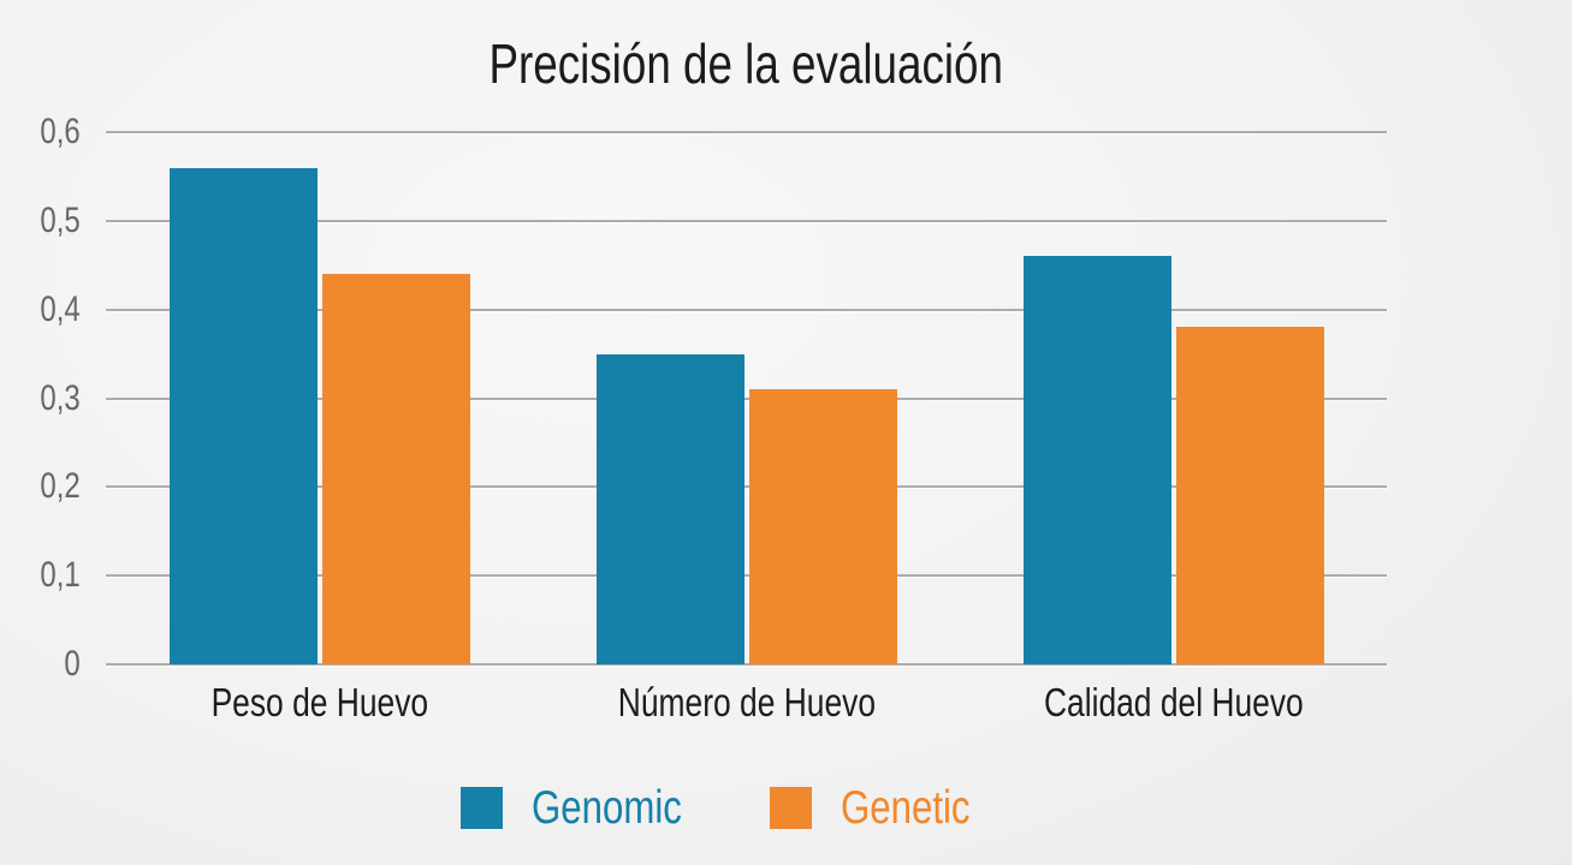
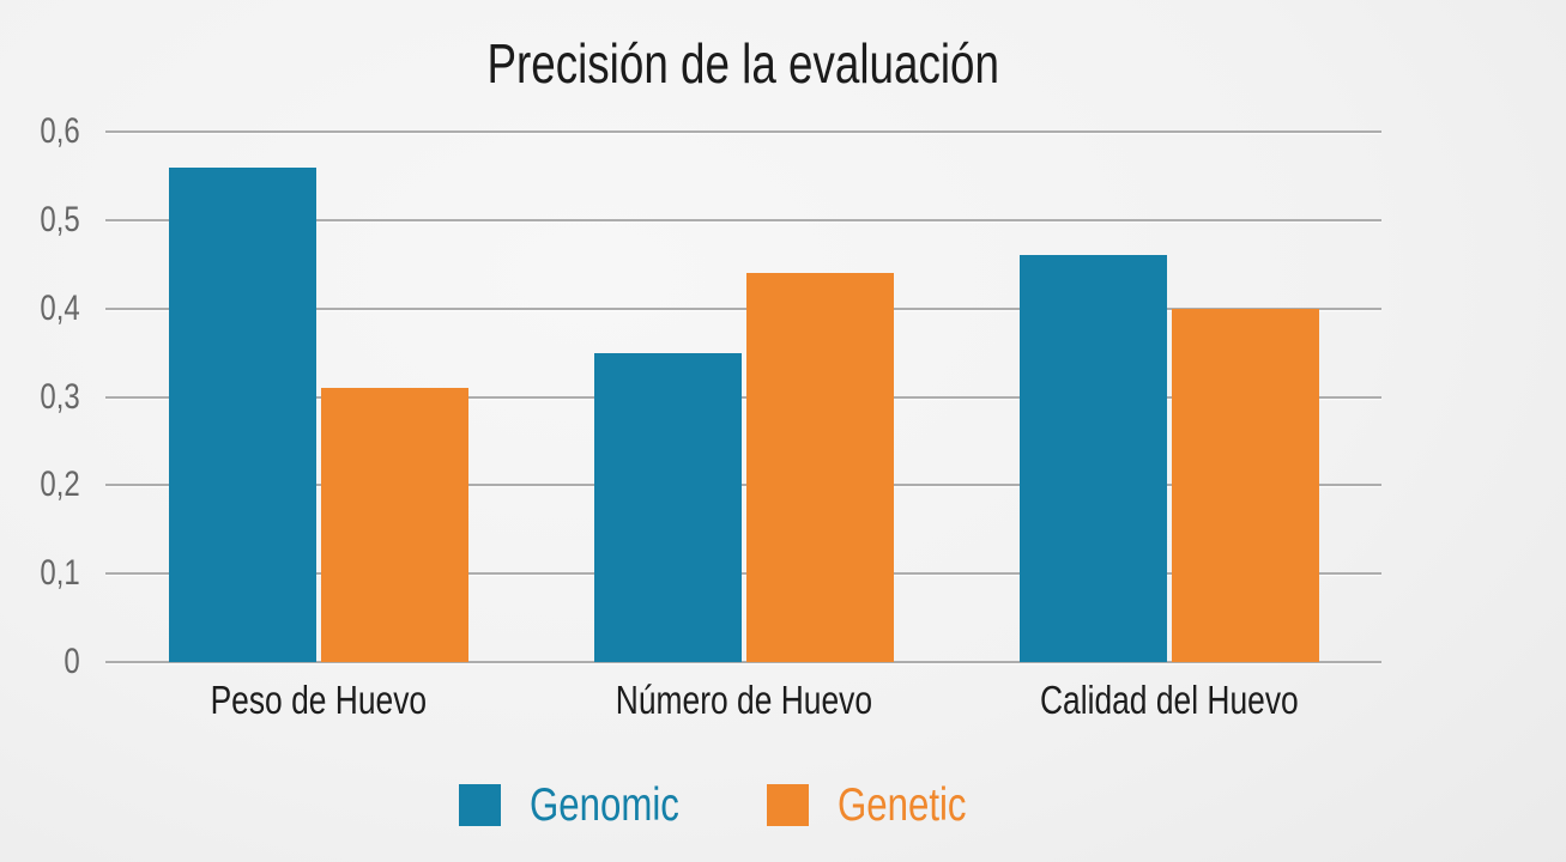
Genetic/Peso de Huevo: 0,44 -> 0,31
Genetic/Número de Huevo: 0,31 -> 0,44
Genetic/Calidad del Huevo: 0,38 -> 0,40
